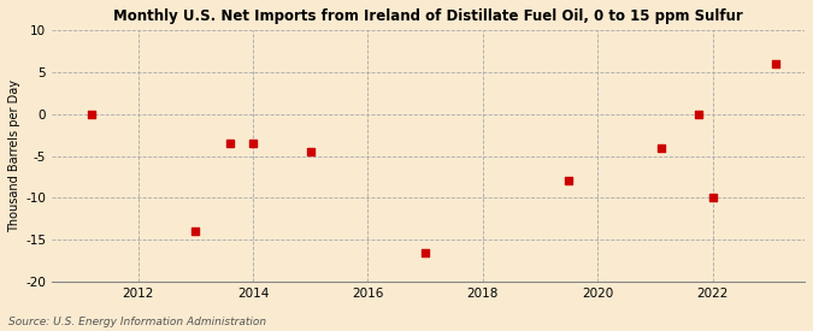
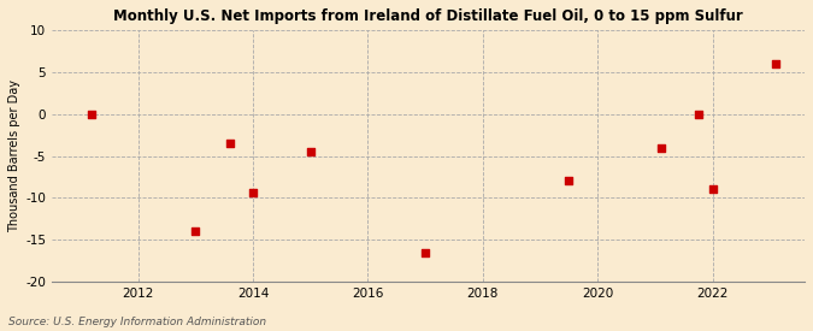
2014: -3.5 -> -9.4
2022: -10.0 -> -9.0
